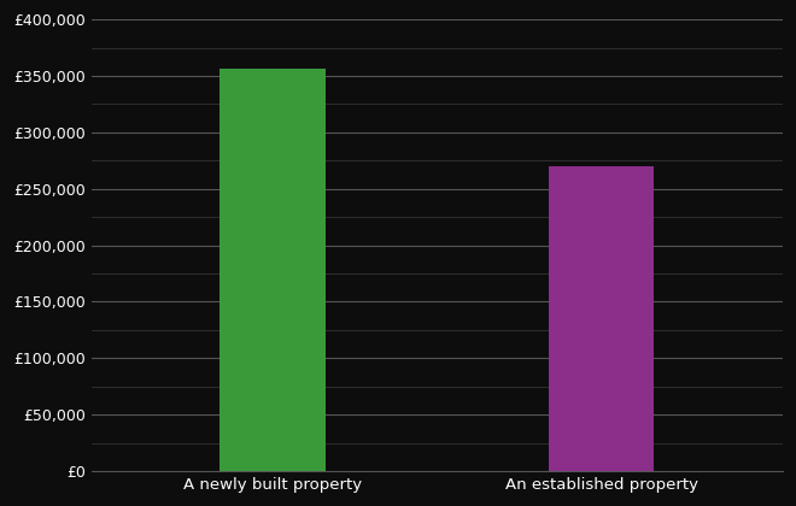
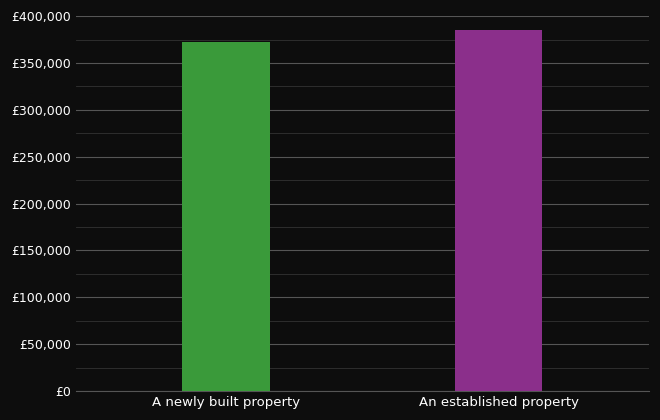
A newly built property: £356,000 -> £372,000
An established property: £270,000 -> £385,000
